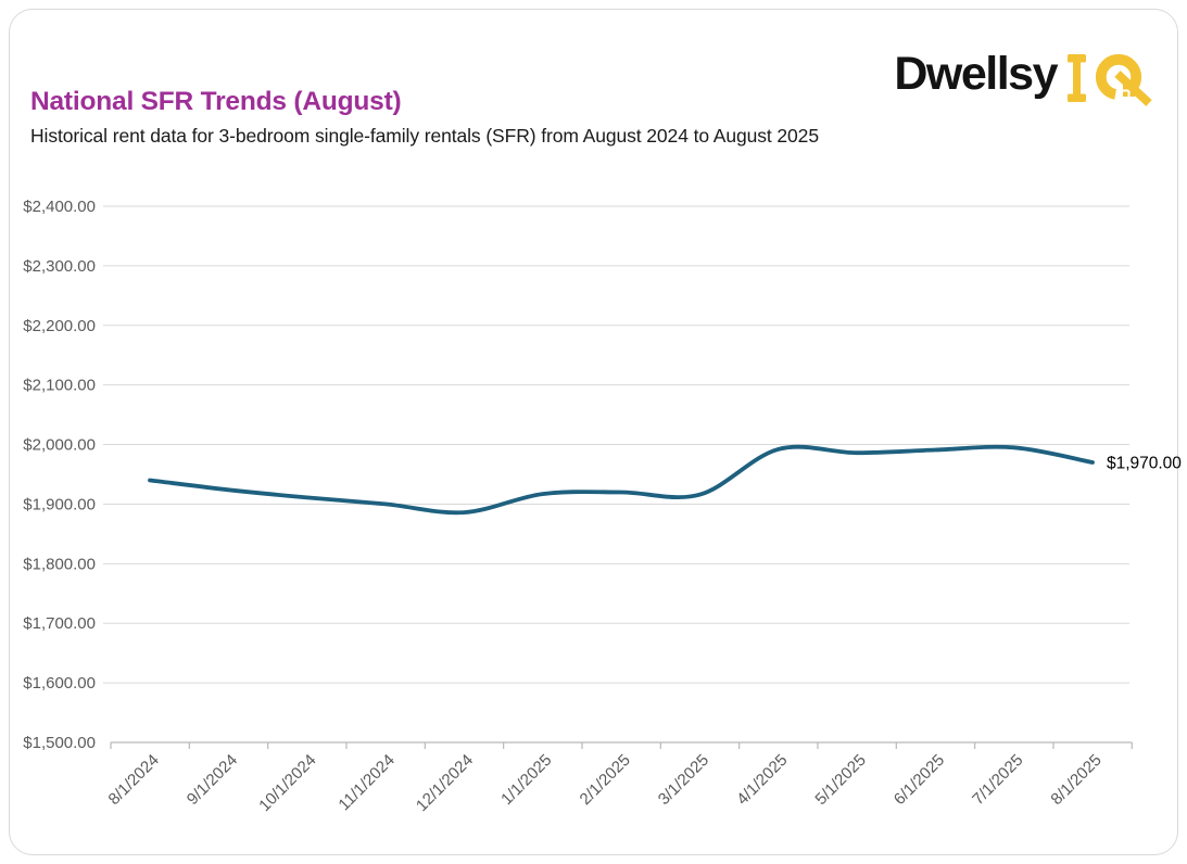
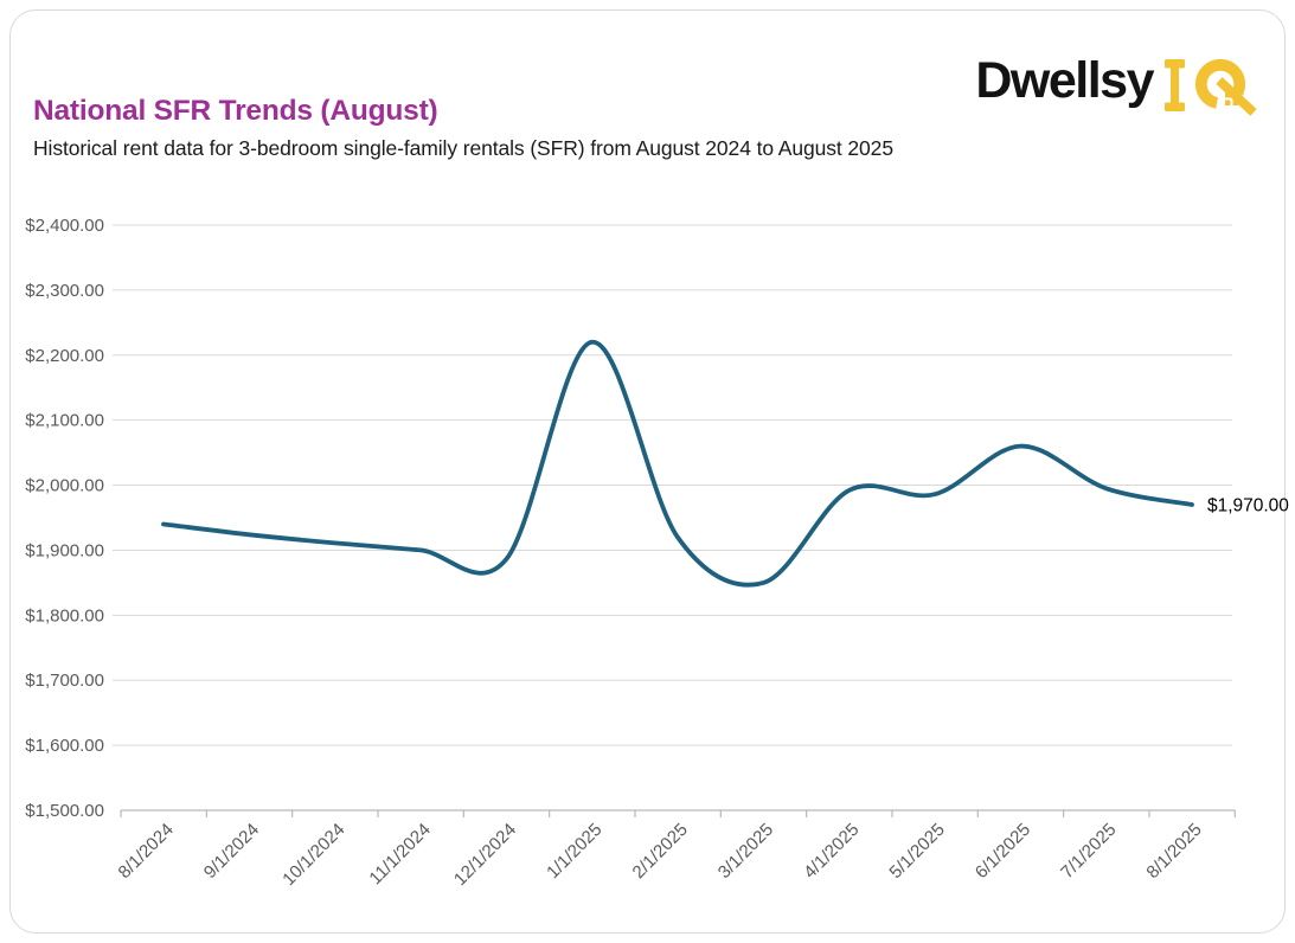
1/1/2025: $1920 -> $2220
3/1/2025: $1920 -> $1850
6/1/2025: $1990 -> $2060
